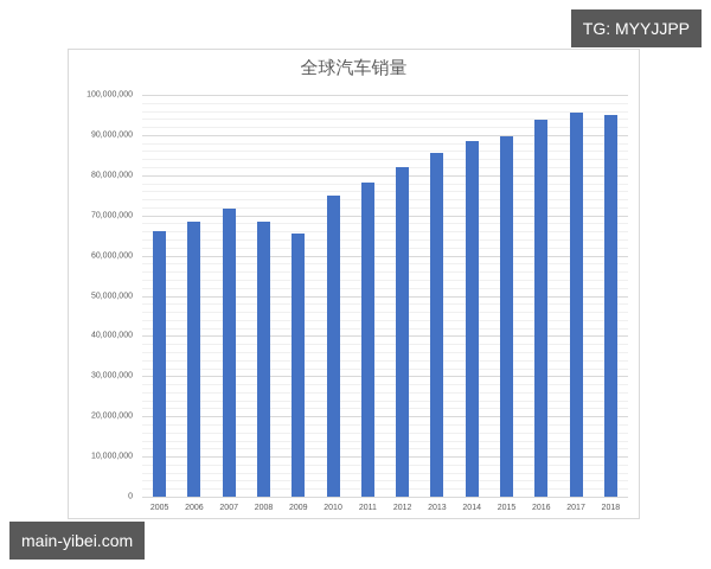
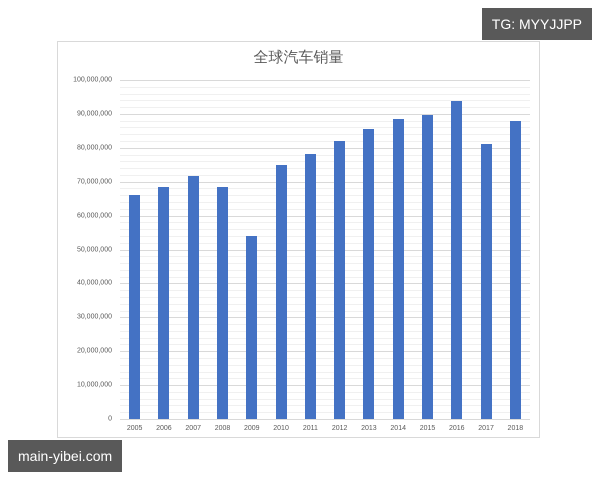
2009: 66000000 -> 54000000
2017: 96000000 -> 81000000
2018: 95000000 -> 88000000
